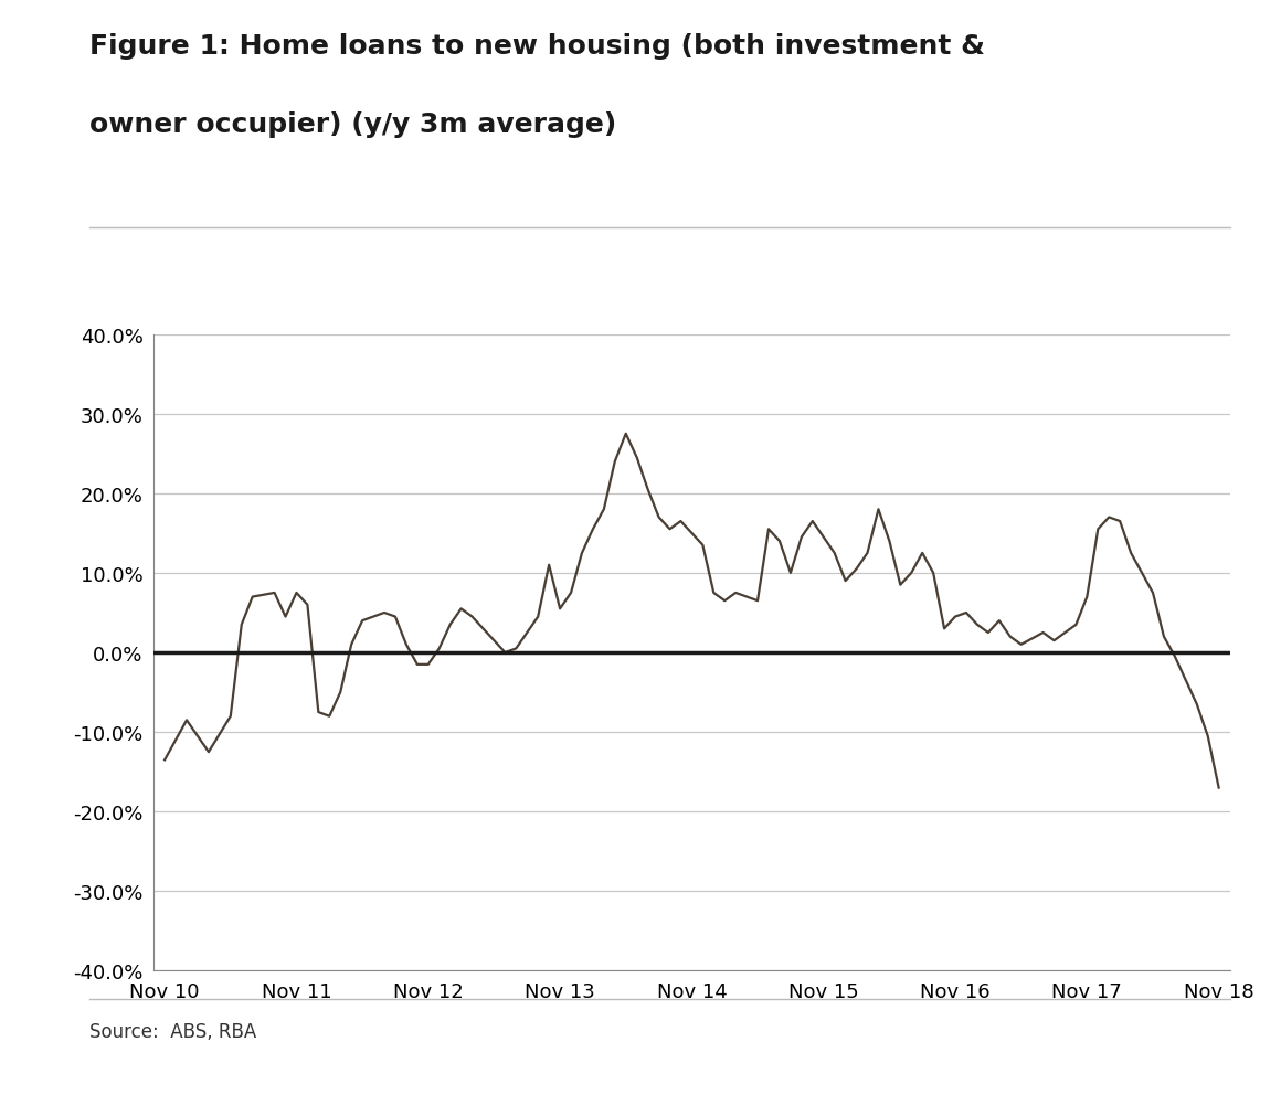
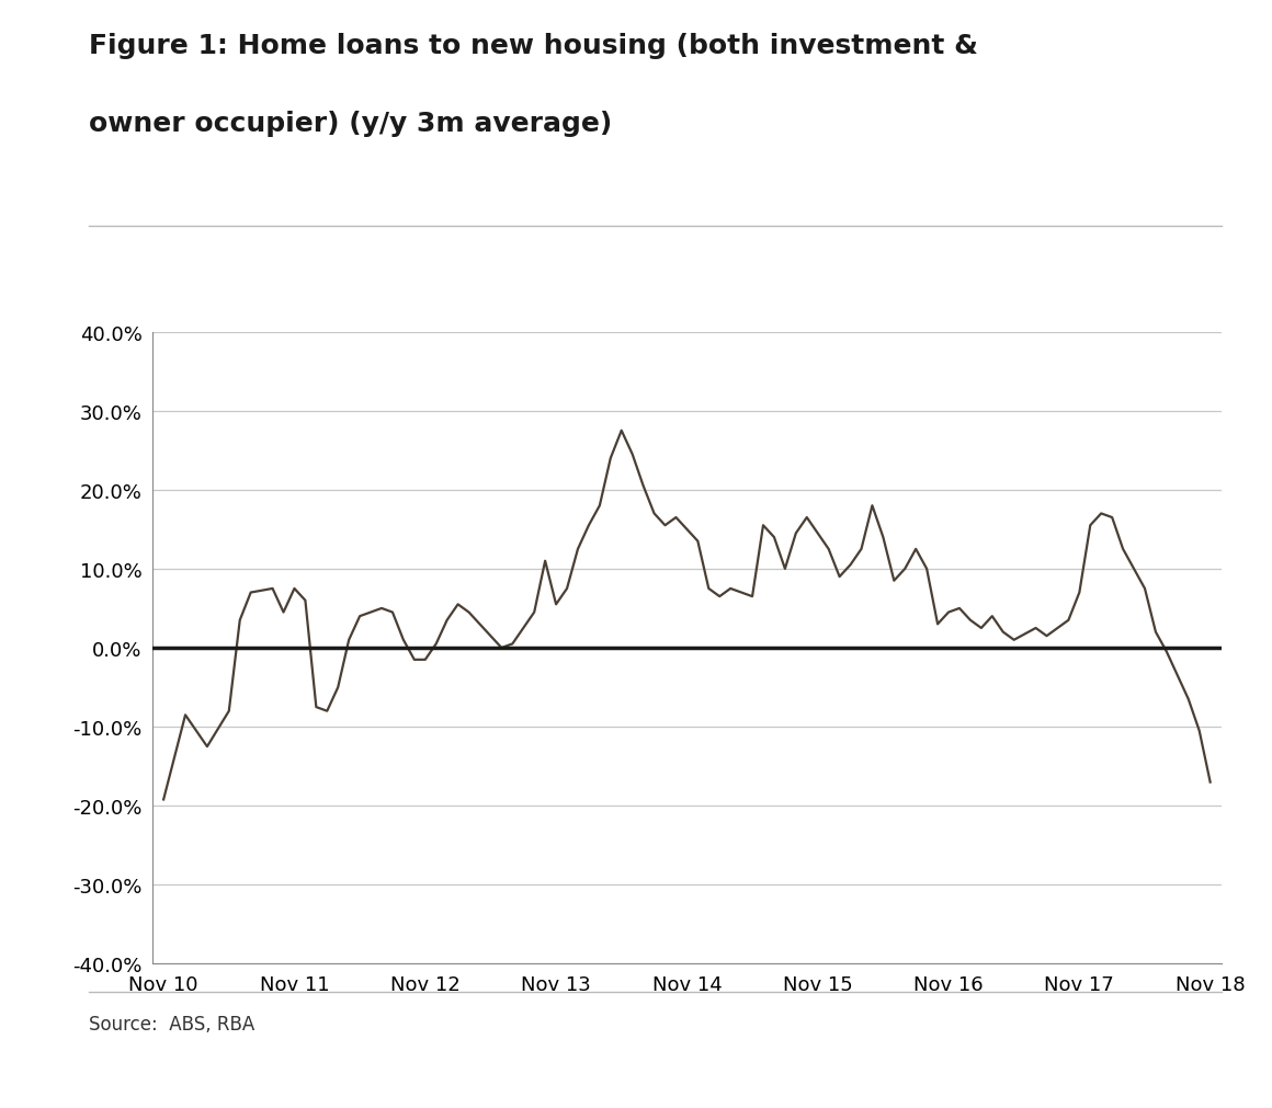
Nov 10: -13.5% -> -19.2%
